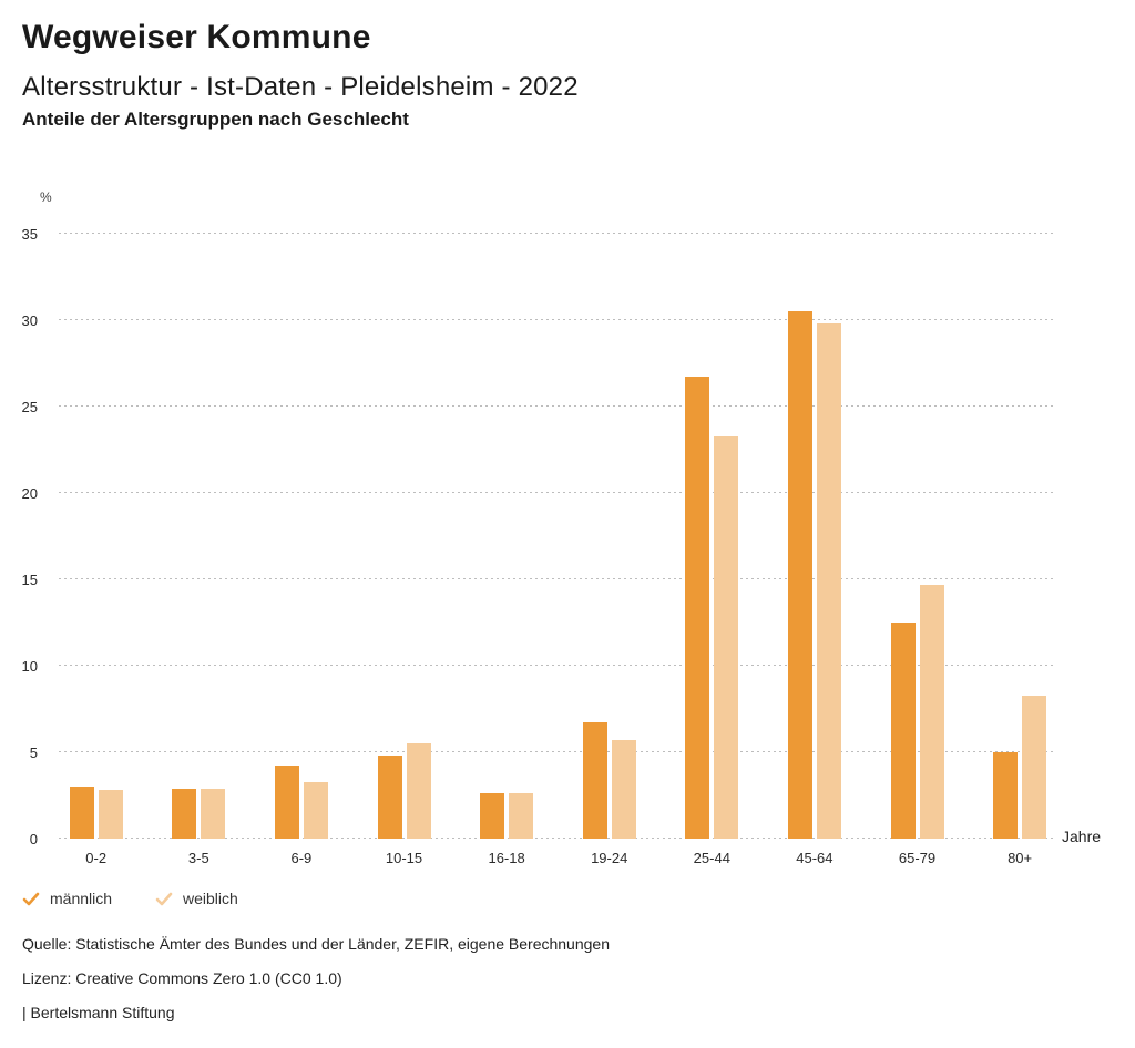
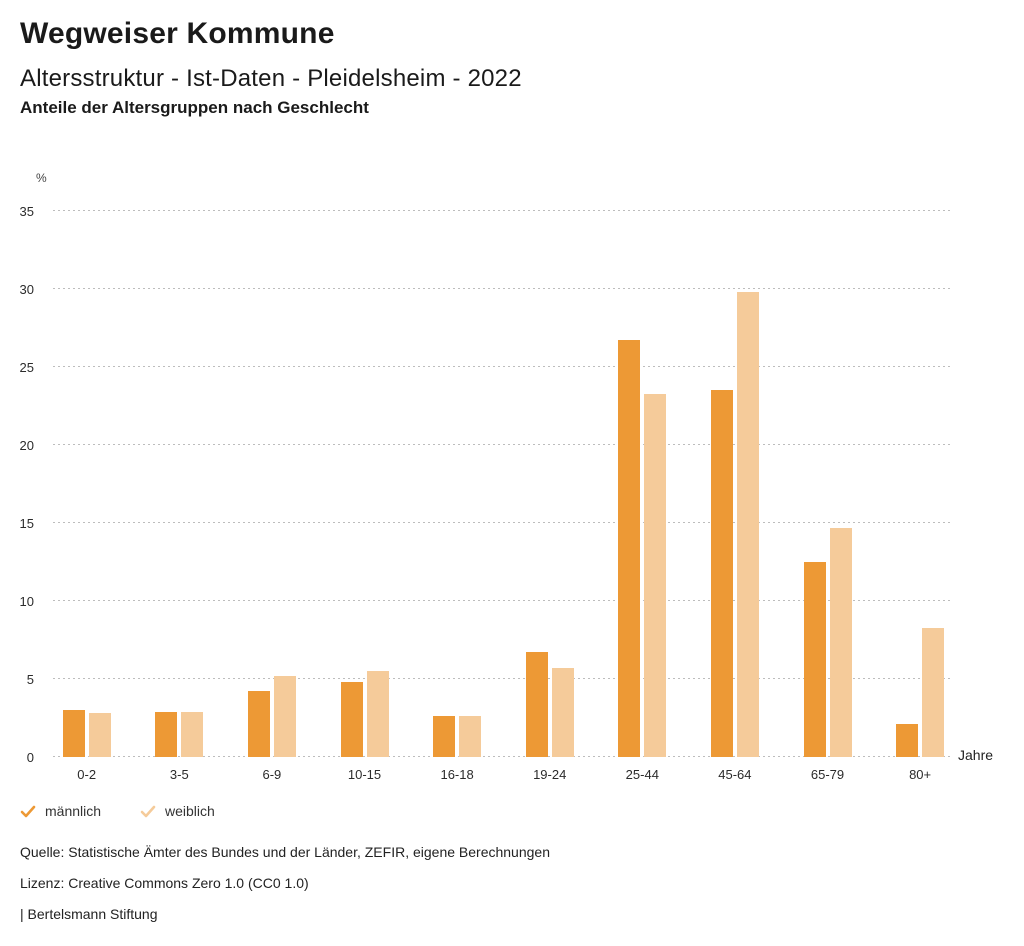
weiblich/6-9: 3.3 -> 5.2
männlich/45-64: 30.5 -> 23.5
männlich/80+: 5.0 -> 2.1
